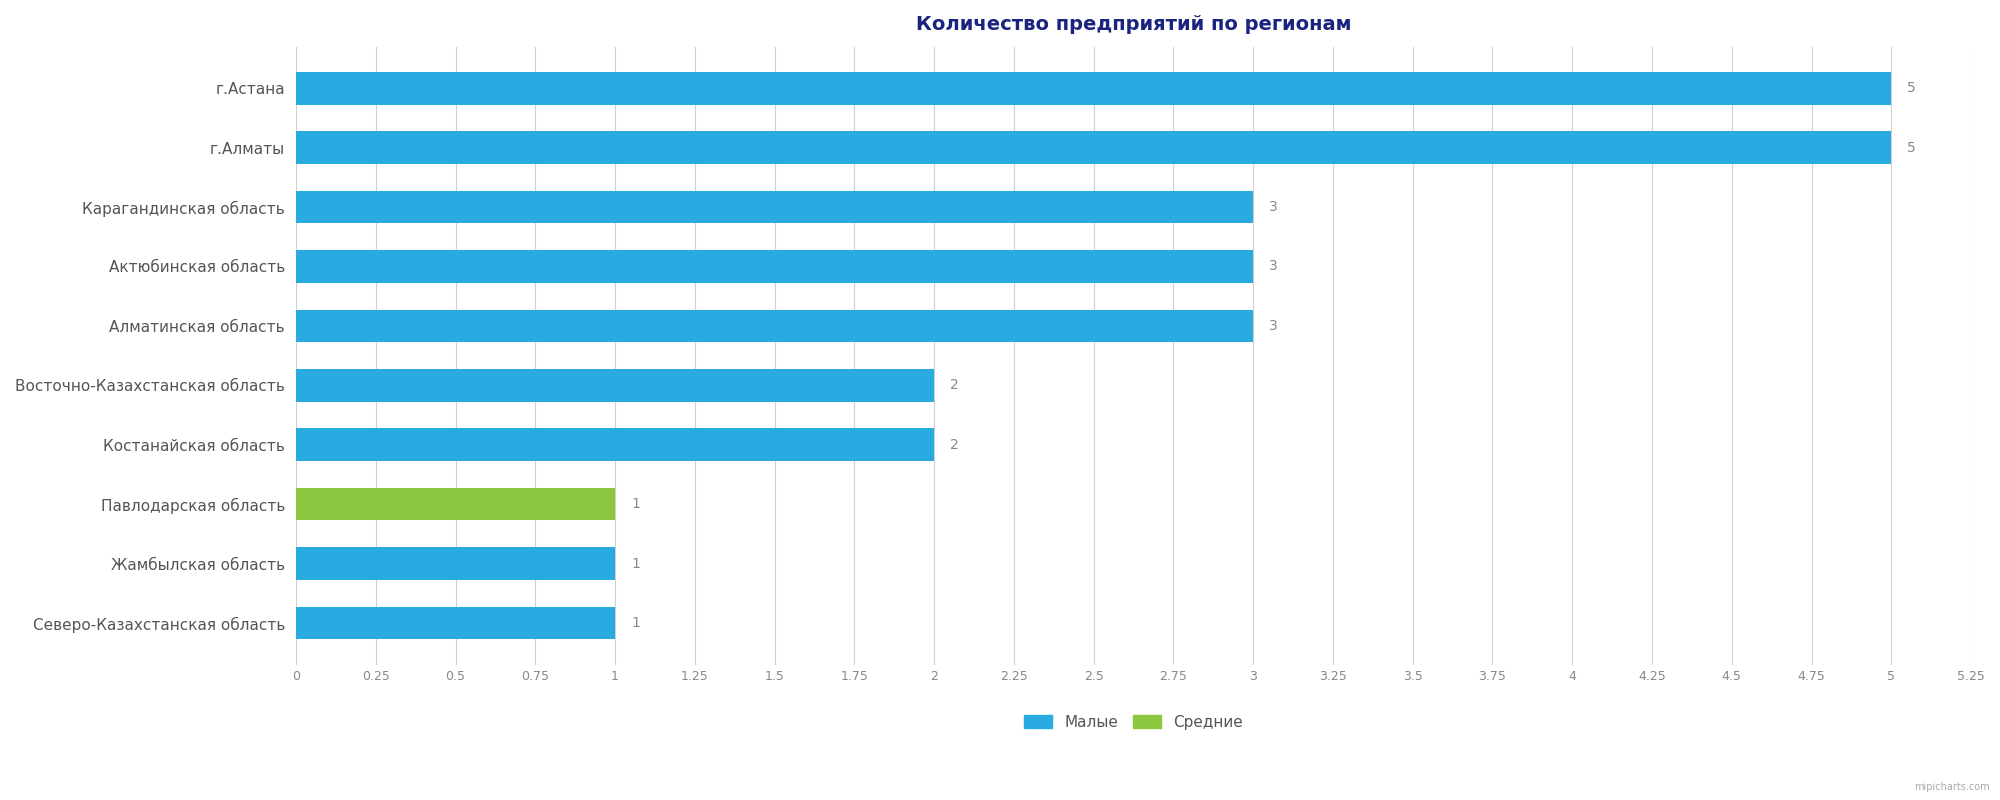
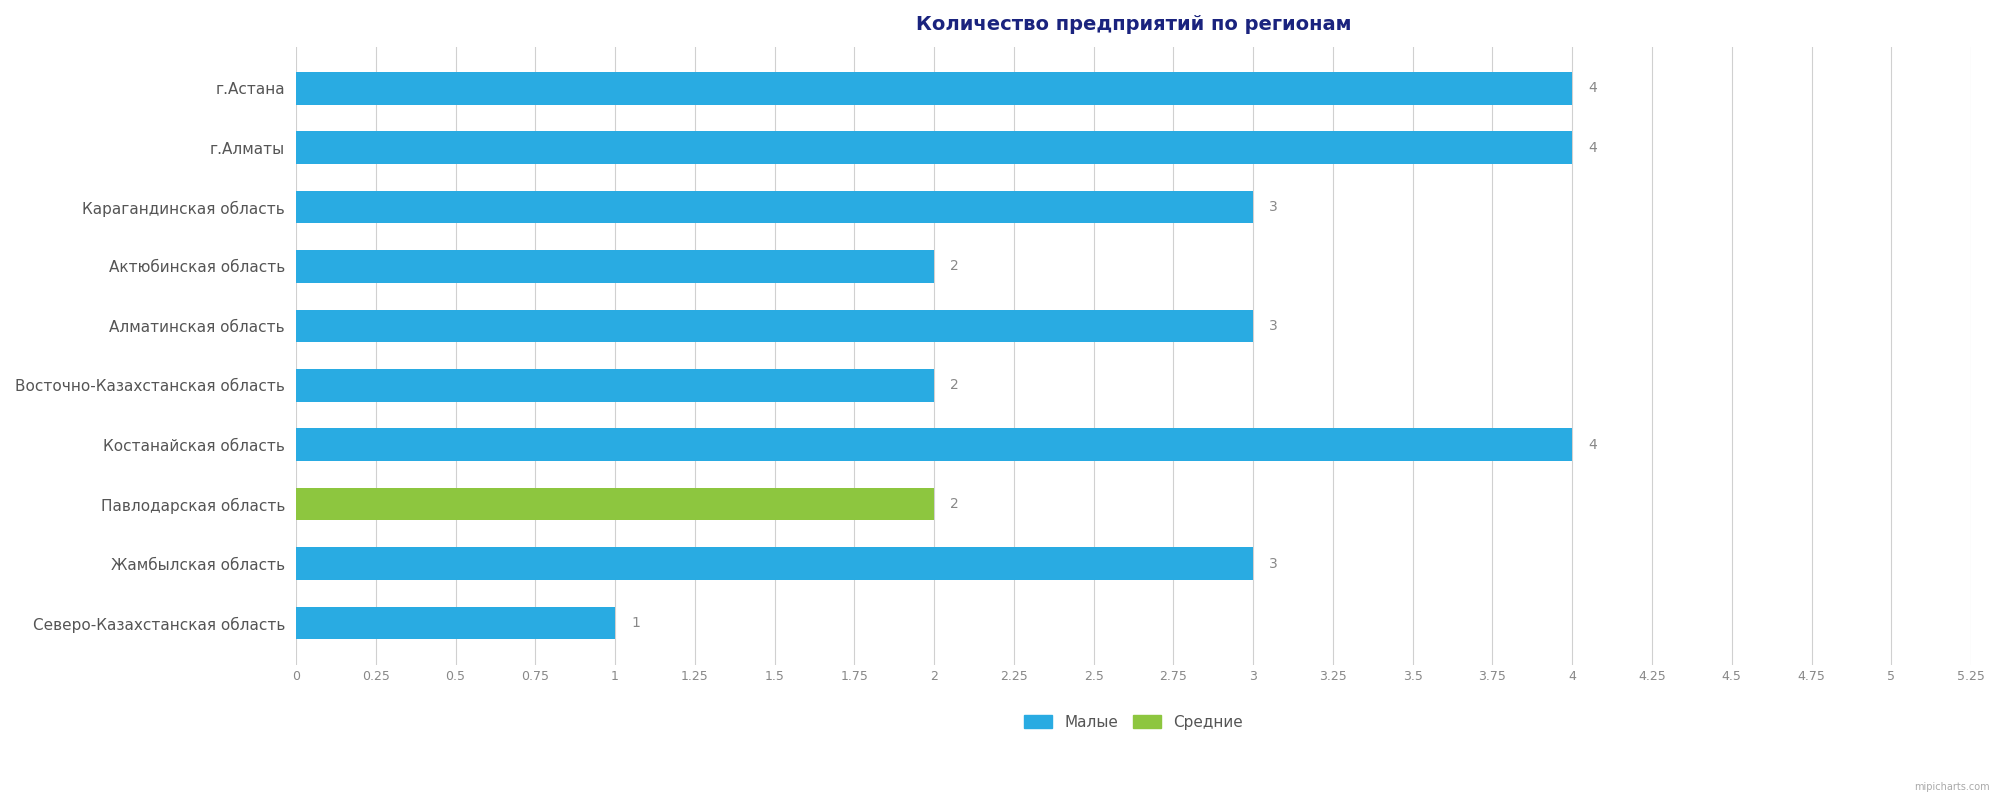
г.Астана: 5 -> 4
г.Алматы: 5 -> 4
Актюбинская область: 3 -> 2
Костанайская область: 2 -> 4
Павлодарская область: 1 -> 2
Жамбылская область: 1 -> 3
